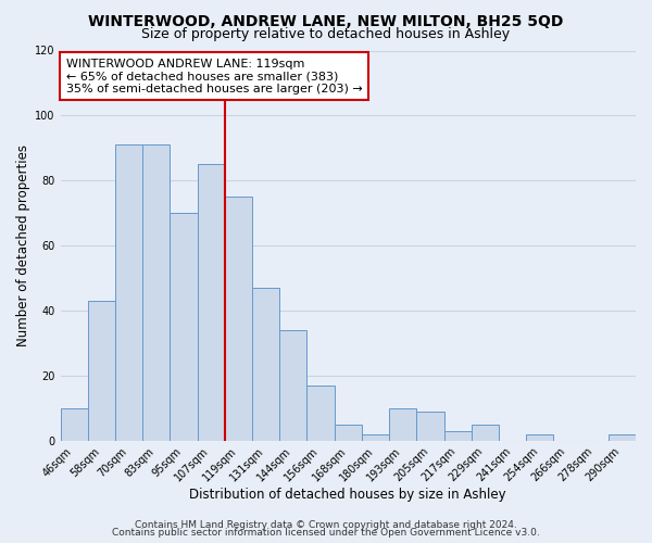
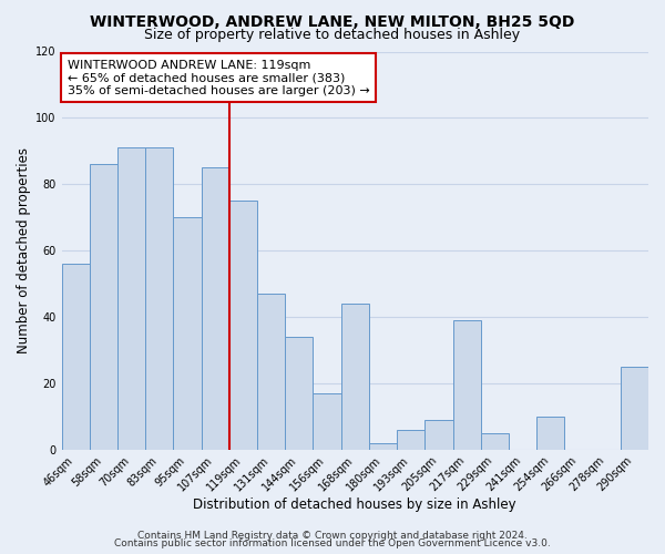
46sqm: 10 -> 56
58sqm: 43 -> 86
168sqm: 5 -> 44
193sqm: 10 -> 6
217sqm: 3 -> 39
254sqm: 2 -> 10
290sqm: 2 -> 25
